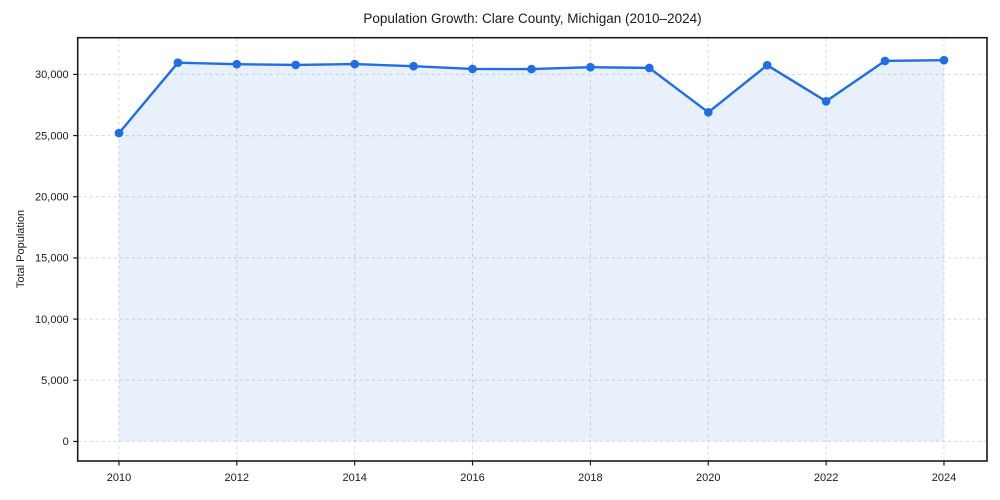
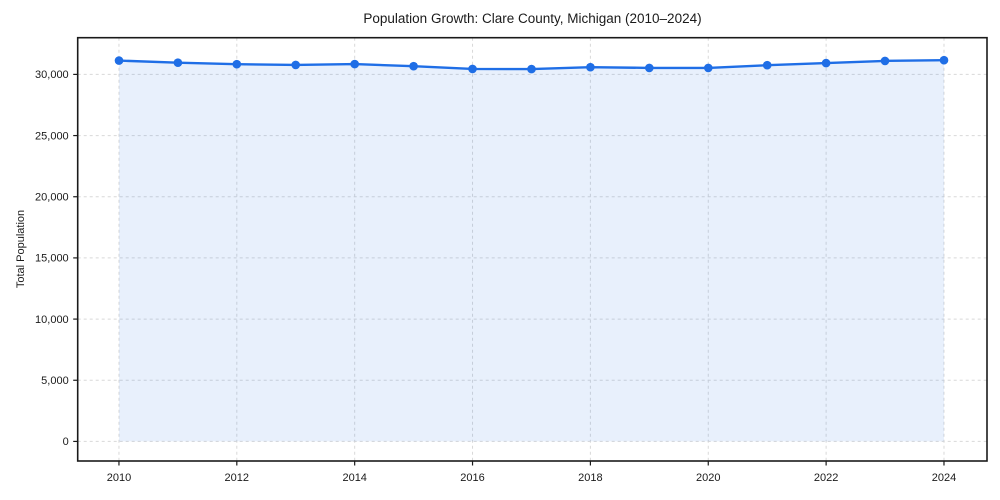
2010: 25200 -> 31100
2020: 26900 -> 30500
2022: 27800 -> 30900
